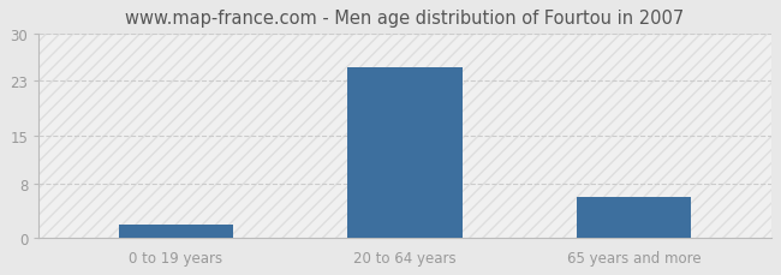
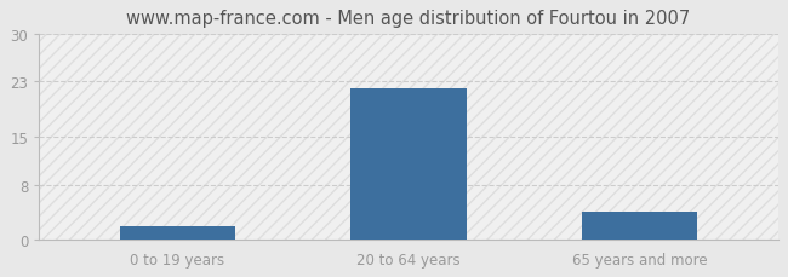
20 to 64 years: 25 -> 22
65 years and more: 6 -> 4
